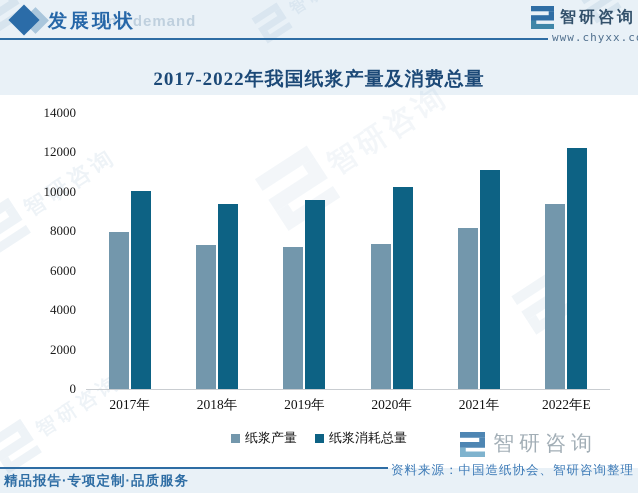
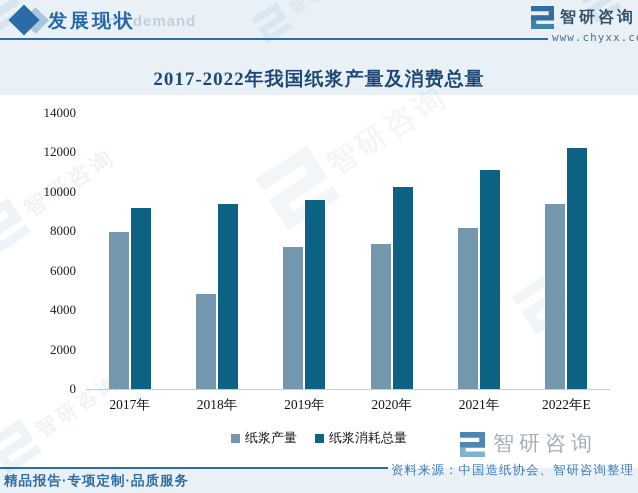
纸浆消耗总量/2017年: 10100 -> 9200
纸浆产量/2018年: 7300 -> 4800
